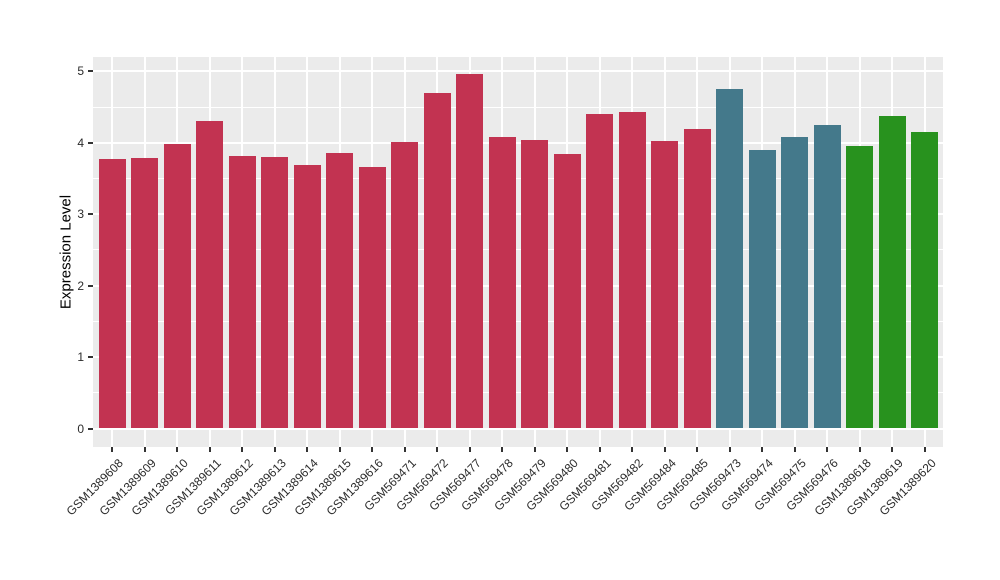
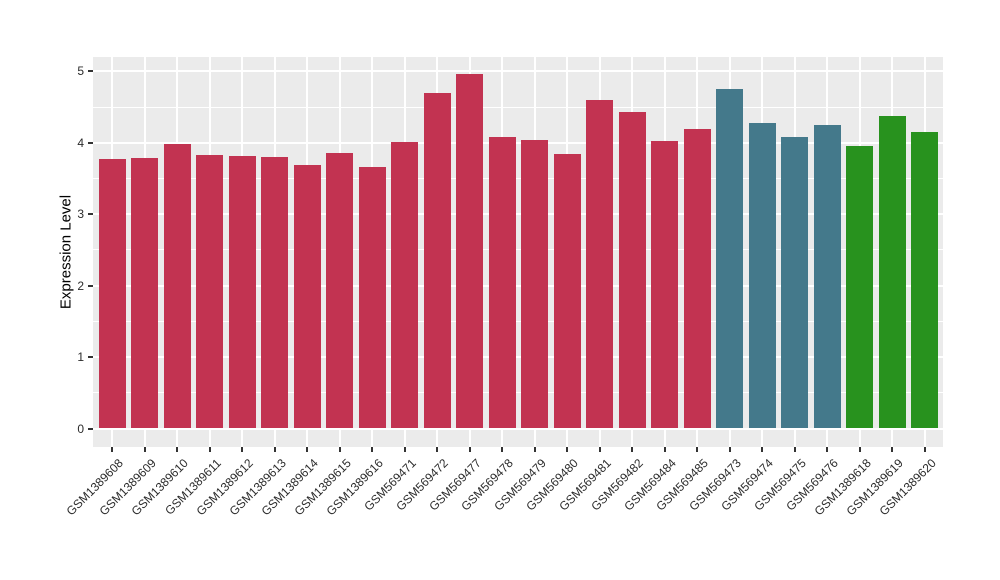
GSM1389611: 4.3 -> 3.8
GSM569481: 4.4 -> 4.6
GSM569474: 3.9 -> 4.3
